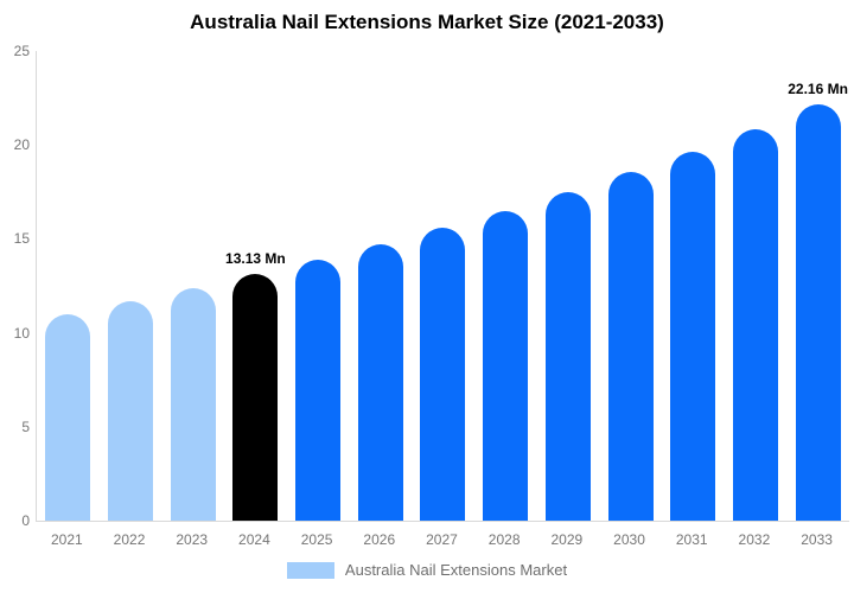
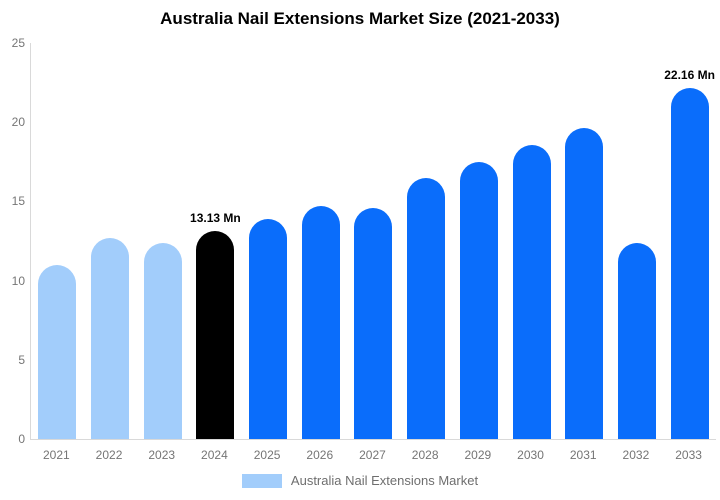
2022: 11.7 -> 12.7
2027: 15.6 -> 14.6
2032: 20.9 -> 12.4
